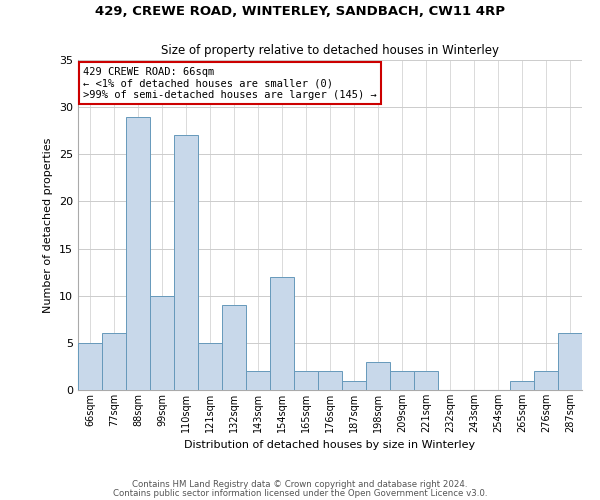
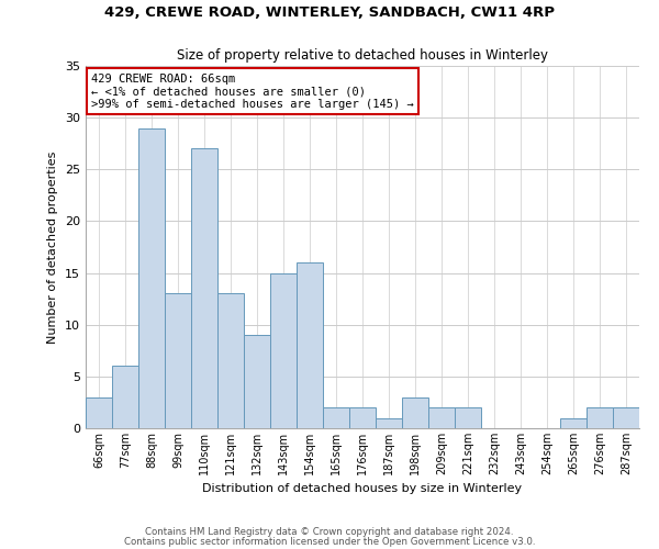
66sqm: 5 -> 3
99sqm: 10 -> 13
121sqm: 5 -> 13
143sqm: 2 -> 15
154sqm: 12 -> 16
287sqm: 6 -> 2
